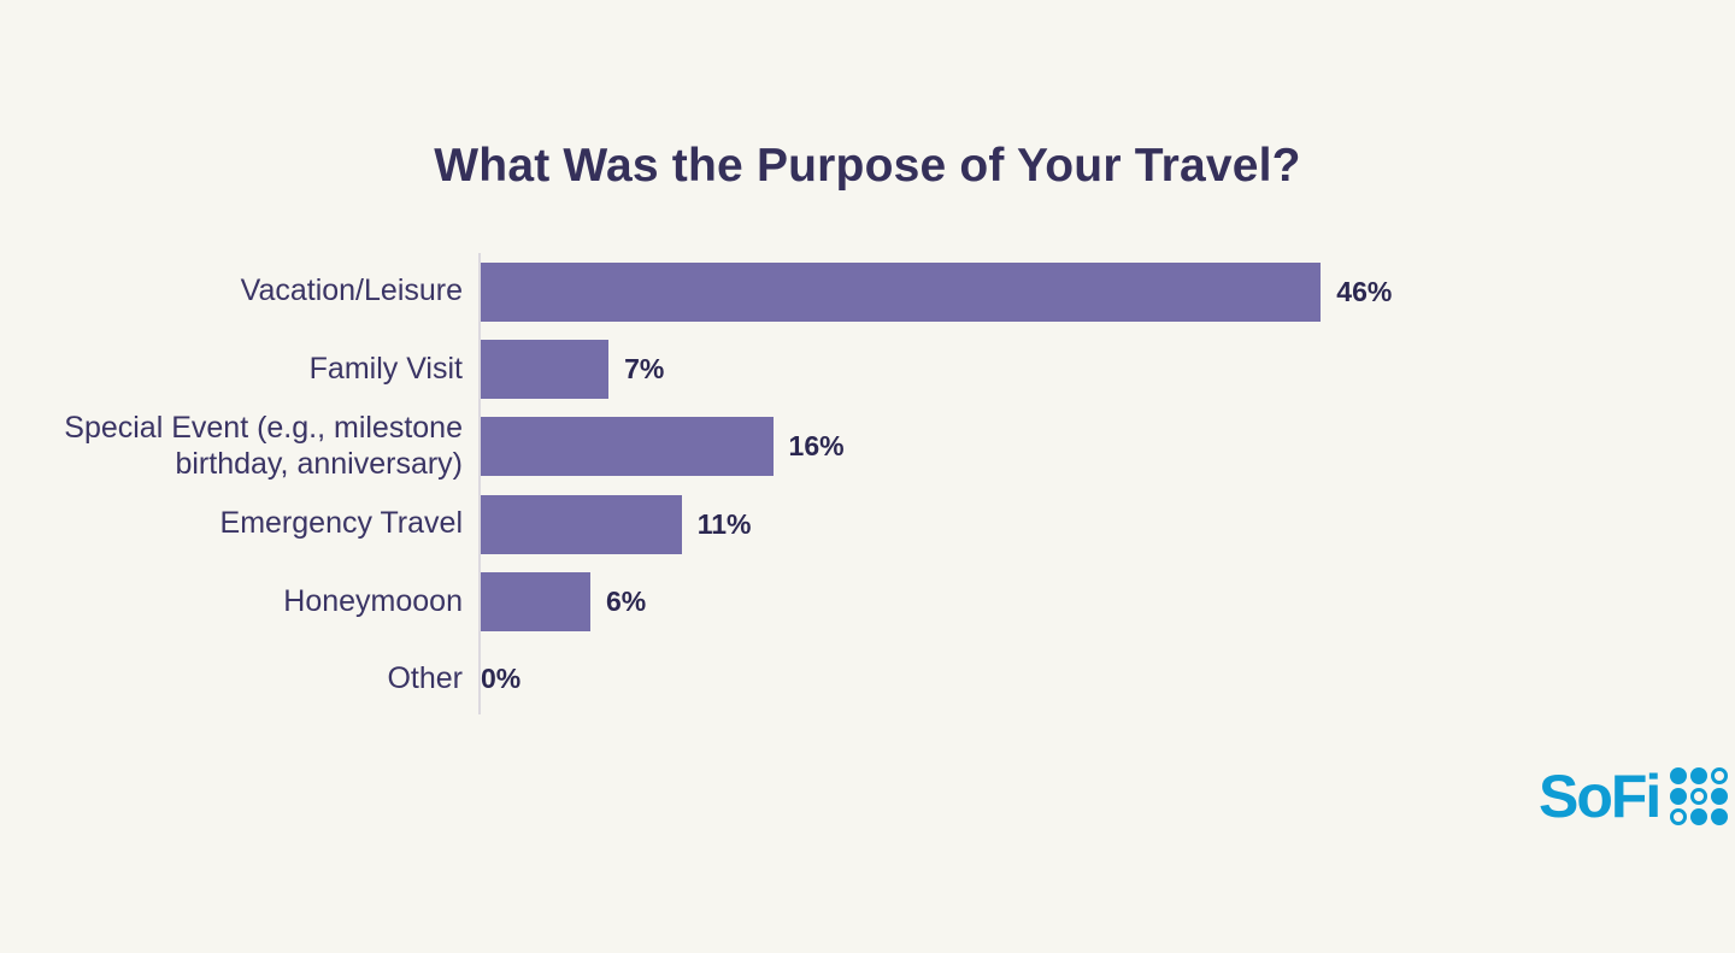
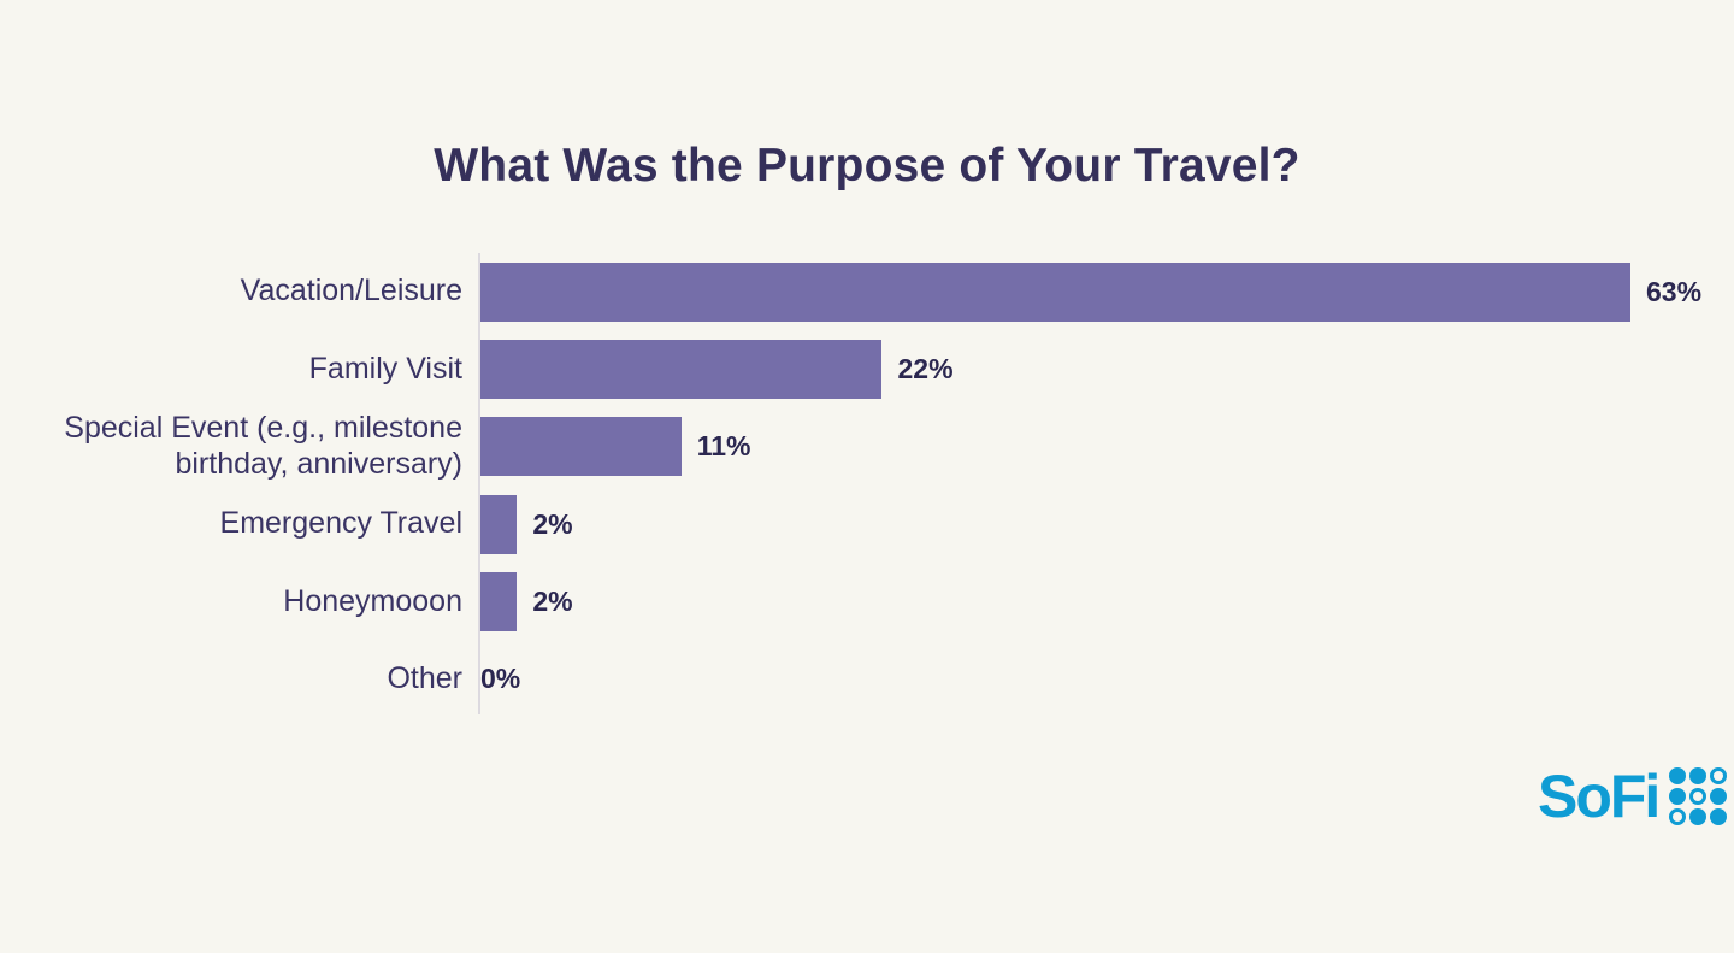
Vacation/Leisure: 46% -> 63%
Family Visit: 7% -> 22%
Special Event (e.g., milestone birthday, anniversary): 16% -> 11%
Emergency Travel: 11% -> 2%
Honeymooon: 6% -> 2%
